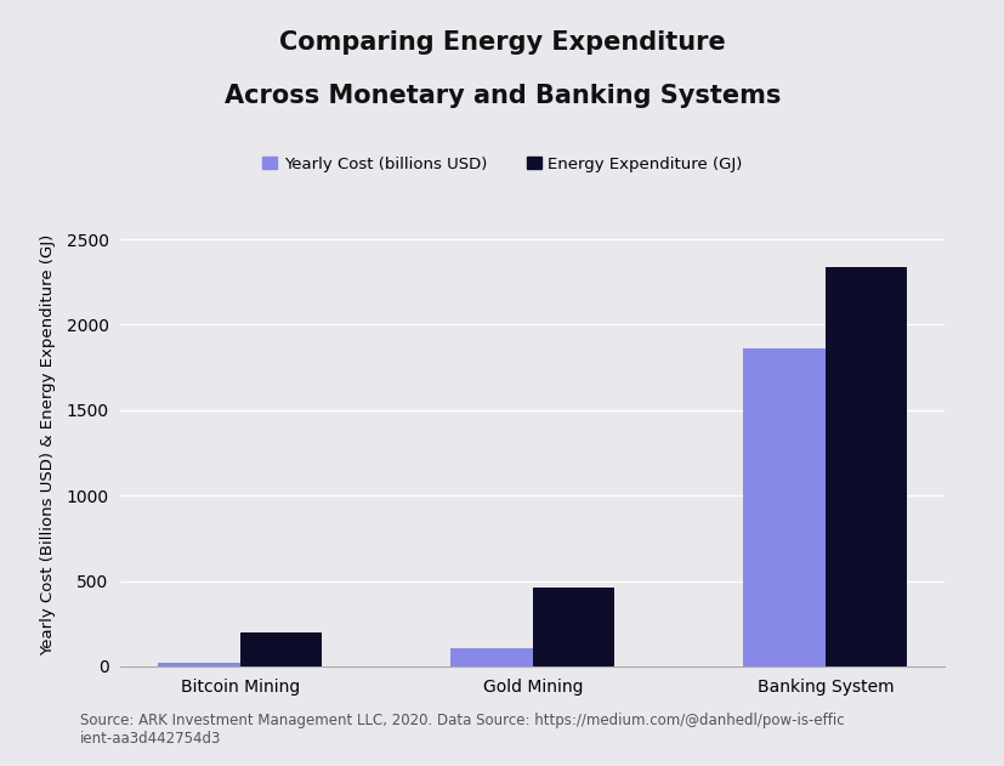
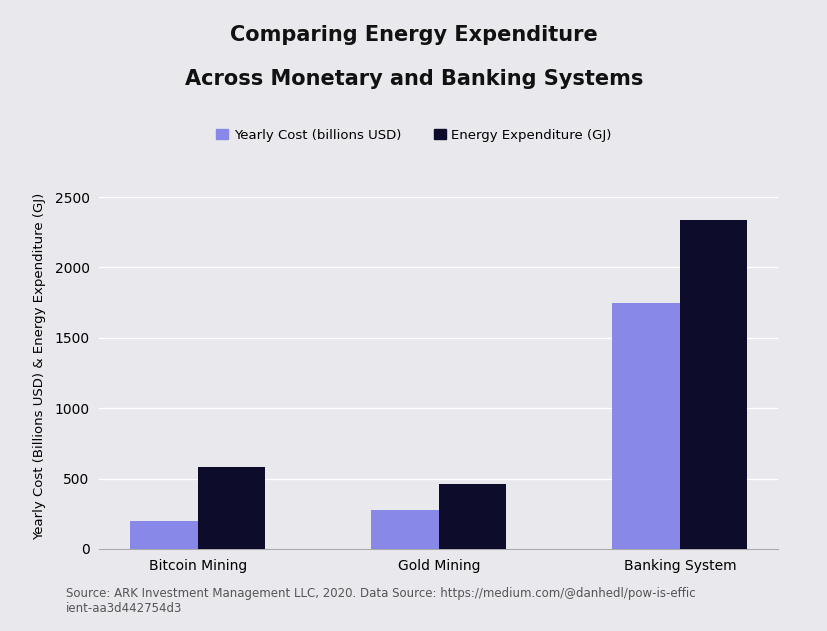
Yearly Cost (billions USD)/Bitcoin Mining: 20 -> 200
Energy Expenditure (GJ)/Bitcoin Mining: 200 -> 580
Yearly Cost (billions USD)/Gold Mining: 100 -> 280
Yearly Cost (billions USD)/Banking System: 1860 -> 1750
